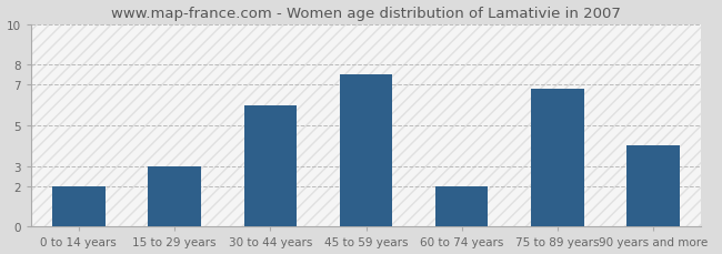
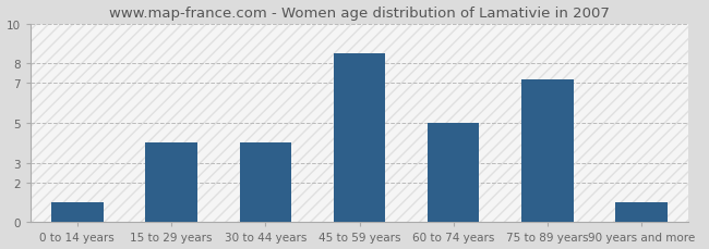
0 to 14 years: 2.0 -> 1.0
15 to 29 years: 3.0 -> 4.0
30 to 44 years: 6.0 -> 4.0
45 to 59 years: 7.5 -> 8.5
60 to 74 years: 2.0 -> 5.0
75 to 89 years: 6.8 -> 7.2
90 years and more: 4.0 -> 1.0
